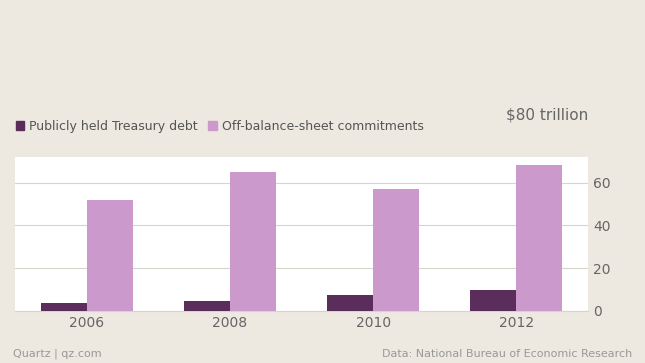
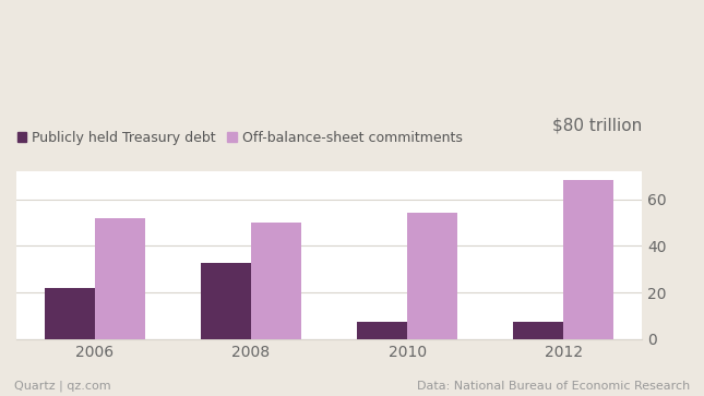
Publicly held Treasury debt/2006: 3.5 -> 22.0
Publicly held Treasury debt/2008: 4.5 -> 32.5
Off-balance-sheet commitments/2008: 65 -> 50
Off-balance-sheet commitments/2010: 57 -> 54
Publicly held Treasury debt/2012: 10.0 -> 7.5
